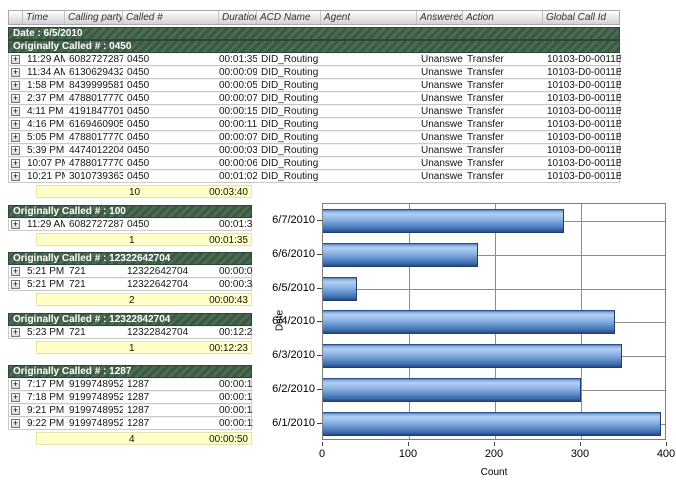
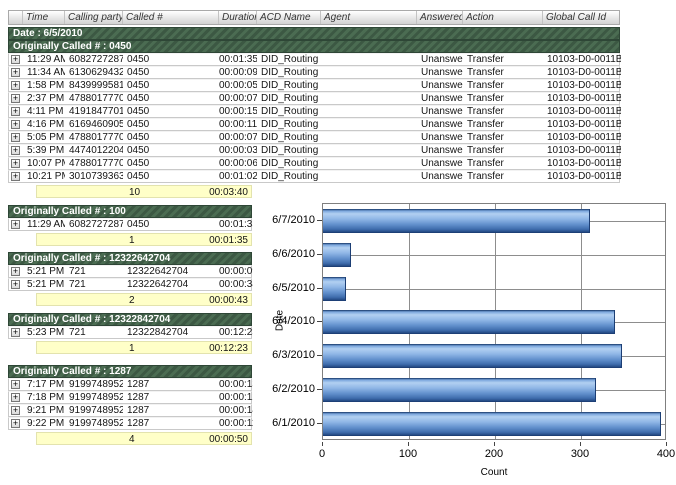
6/7/2010: 280 -> 310
6/6/2010: 180 -> 30
6/5/2010: 40 -> 30
6/2/2010: 300 -> 320
